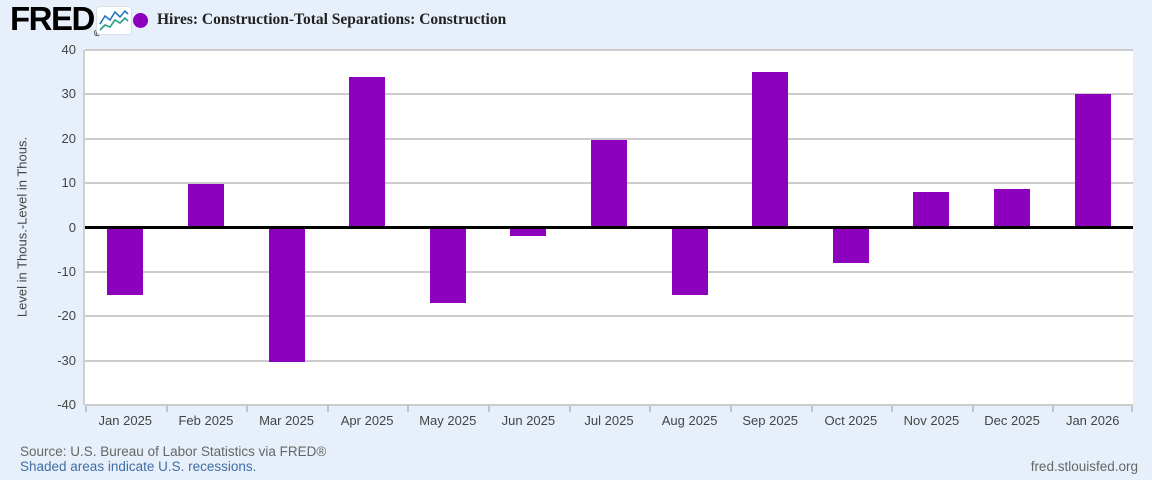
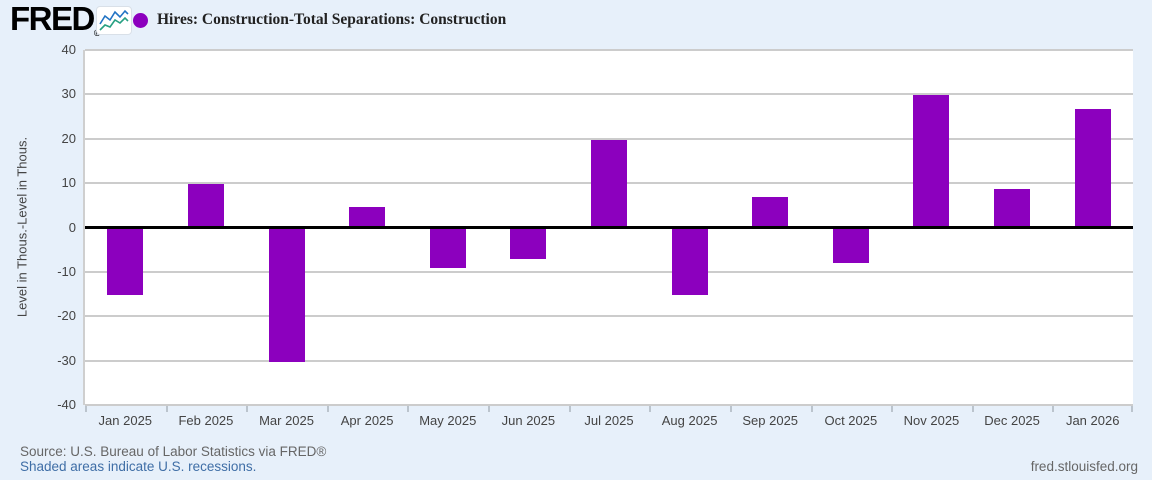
Apr 2025: 34 -> 5
May 2025: -17 -> -9
Jun 2025: -2 -> -7
Sep 2025: 35 -> 7
Nov 2025: 8 -> 30
Jan 2026: 30 -> 27
